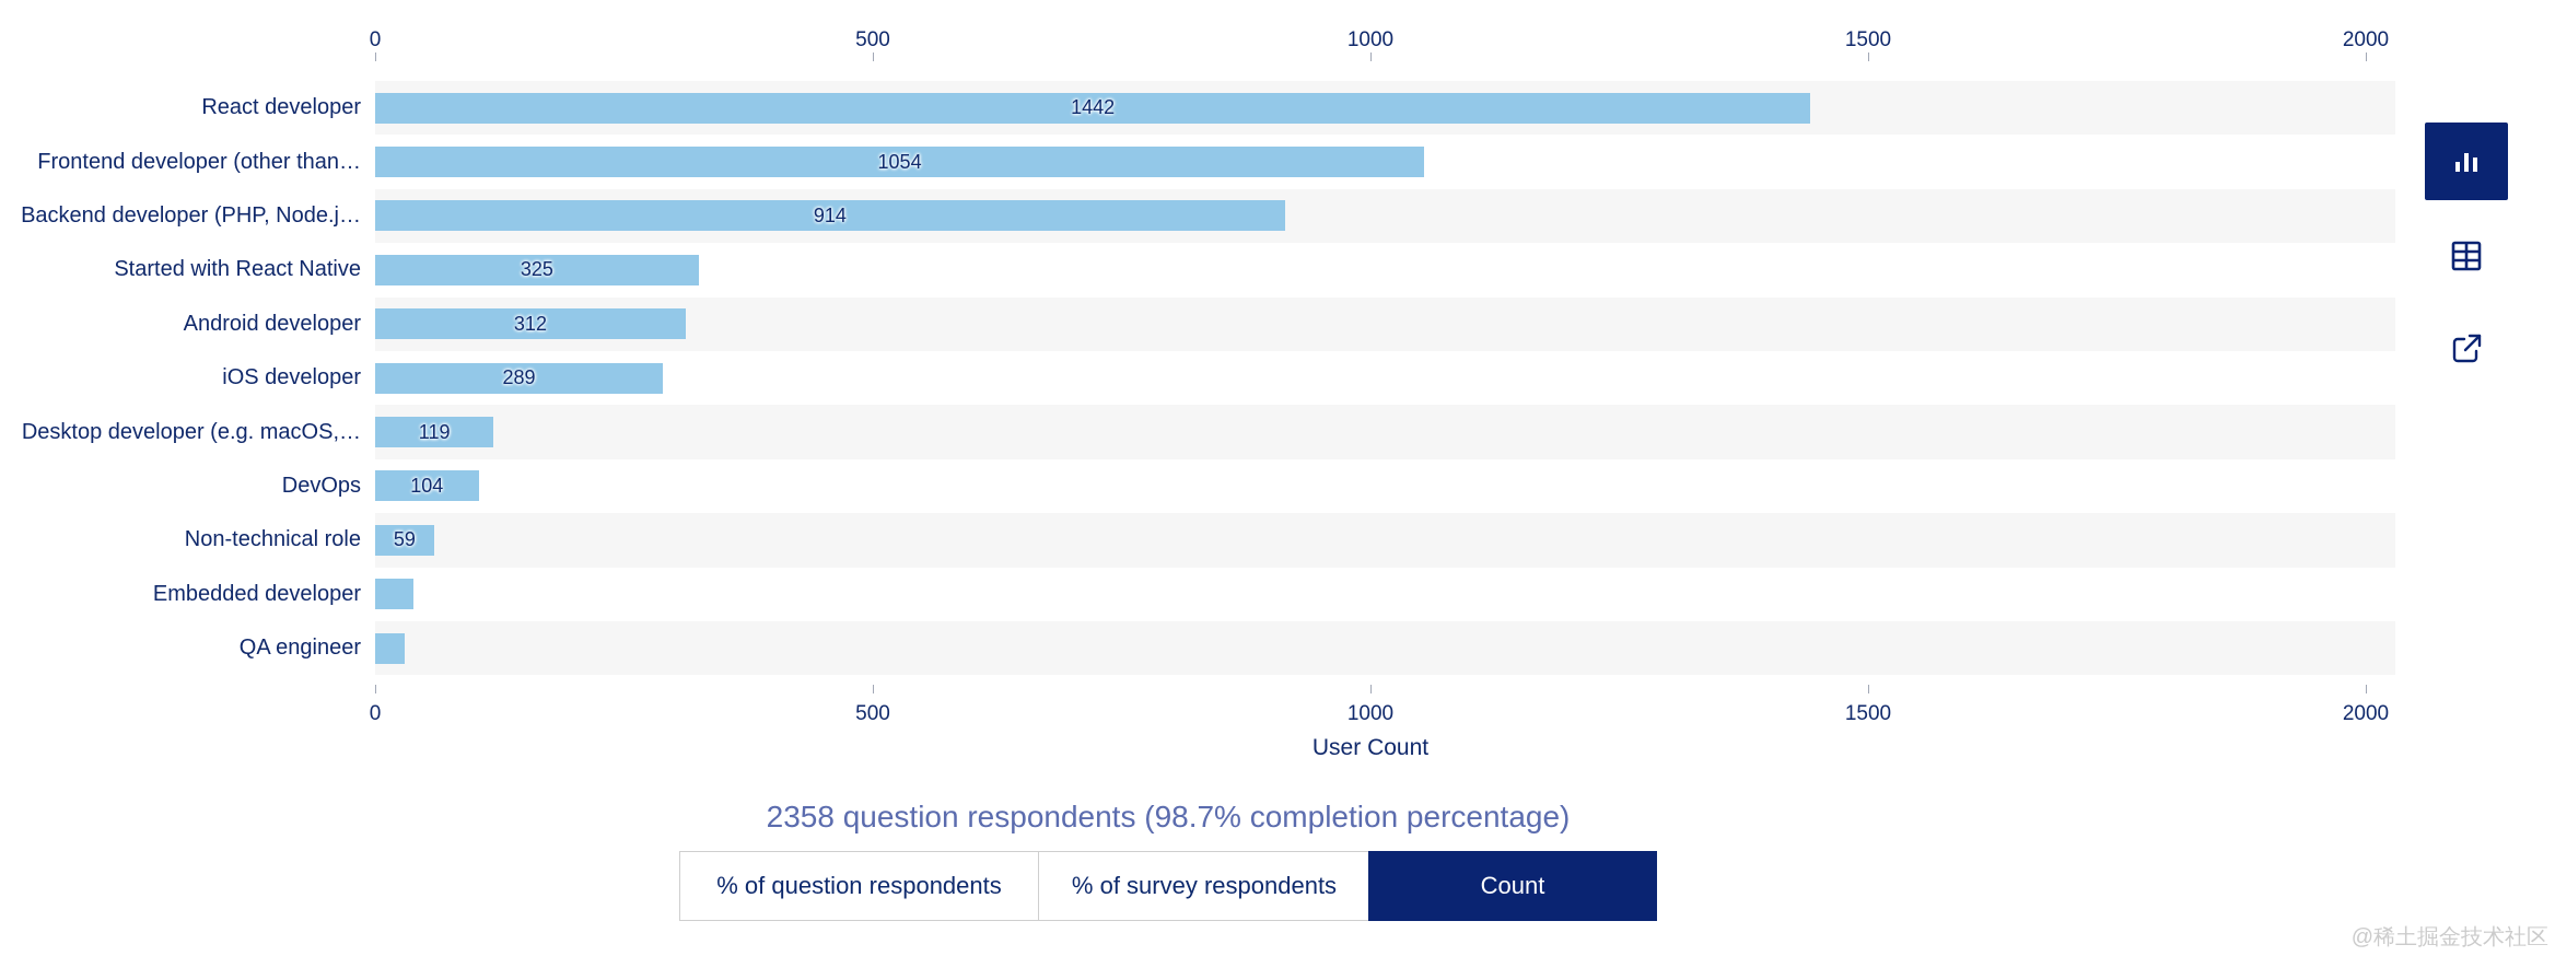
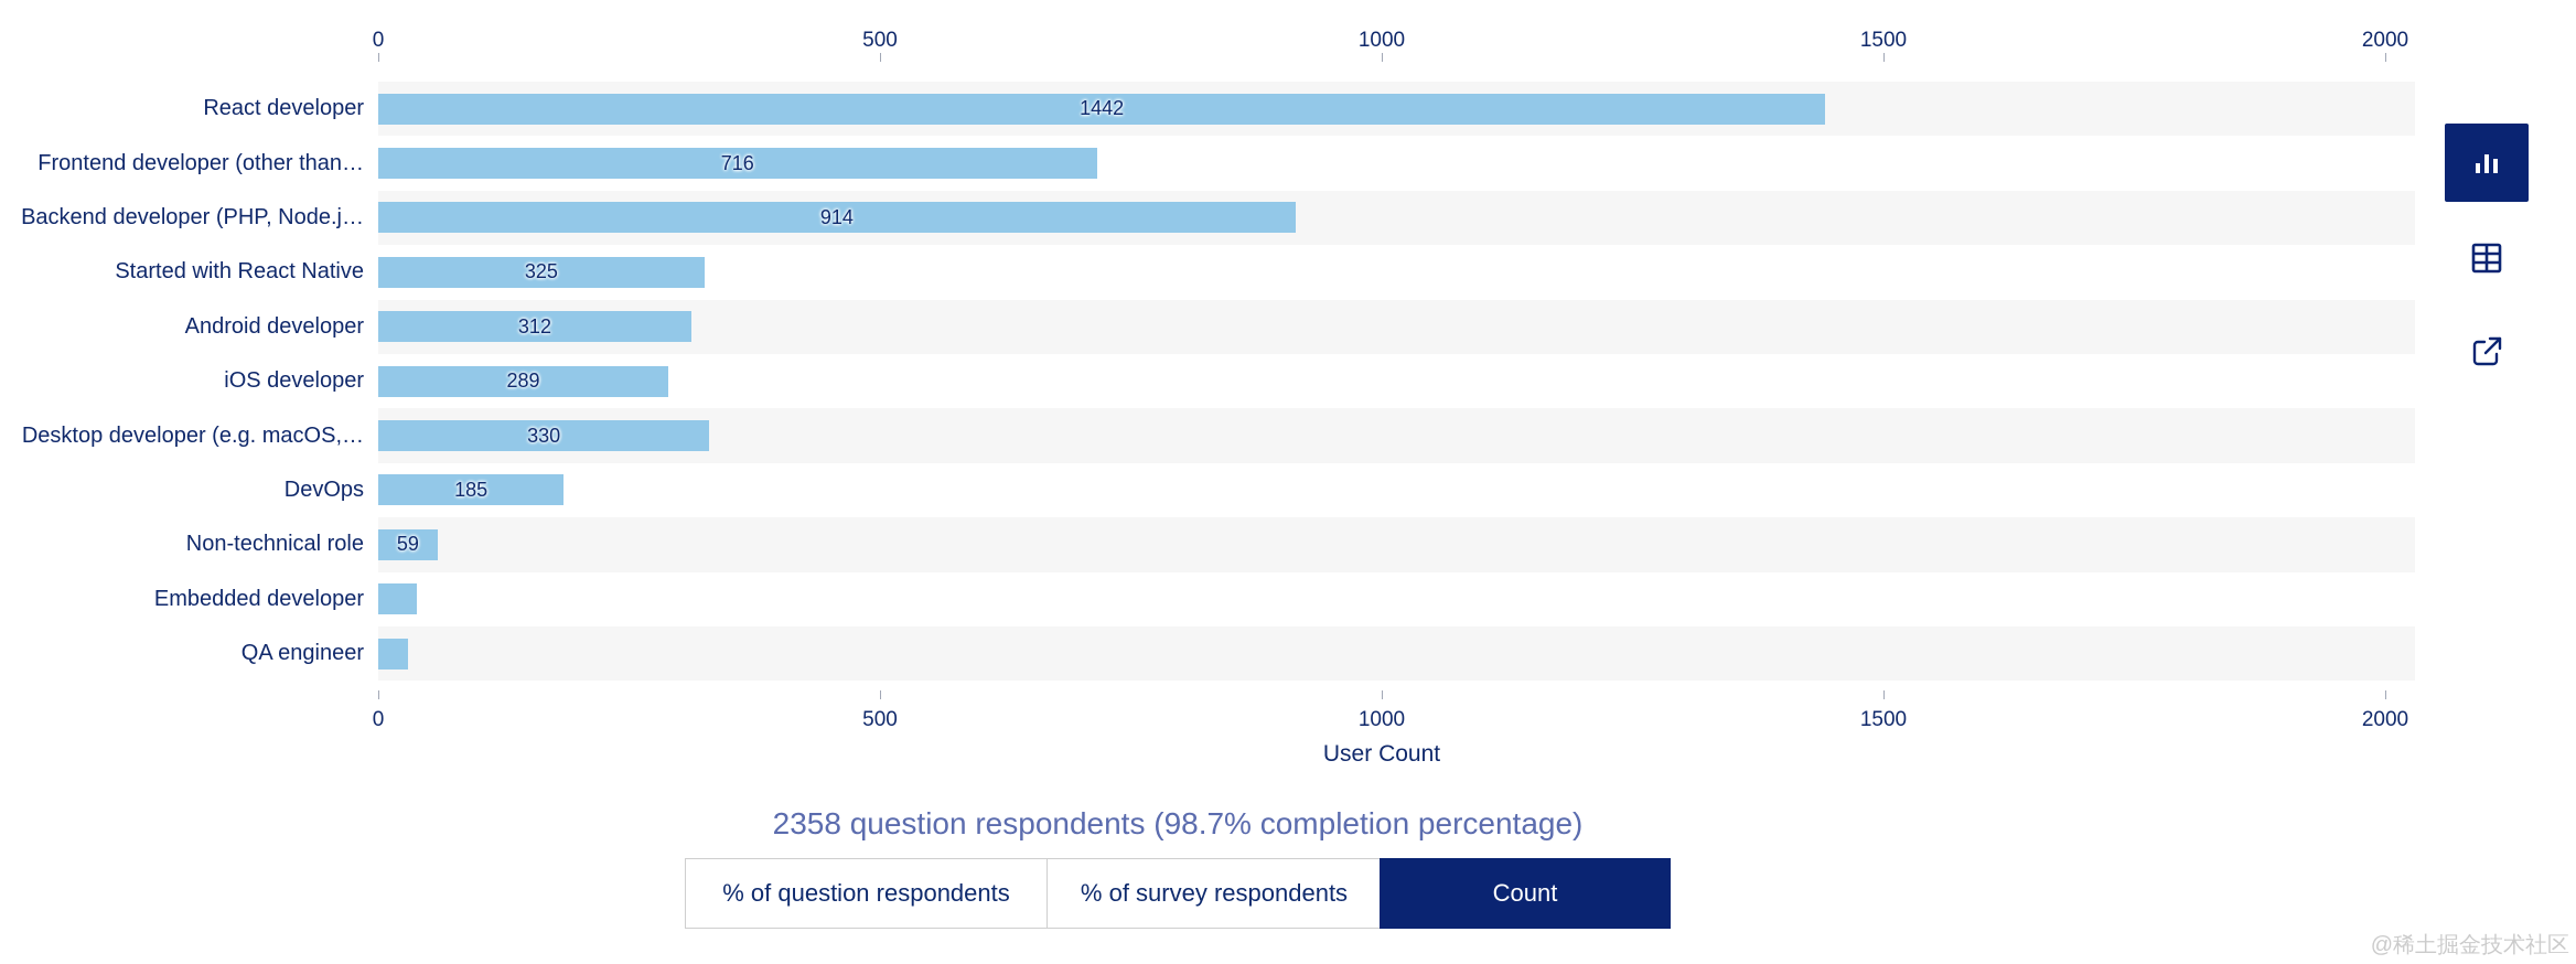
Frontend developer (other than…: 1054 -> 716
Desktop developer (e.g. macOS,…: 119 -> 330
DevOps: 104 -> 185
